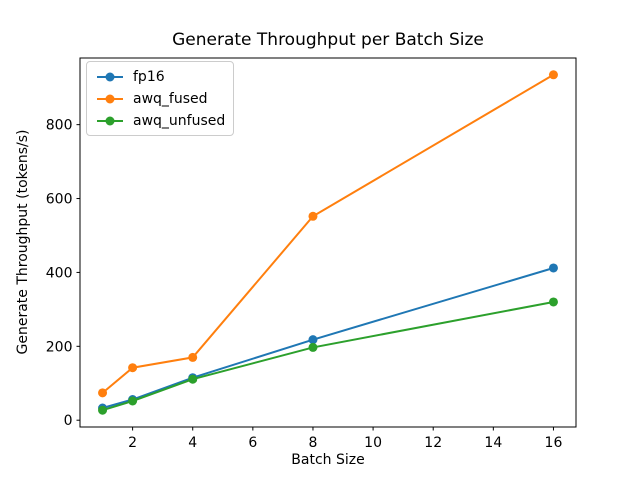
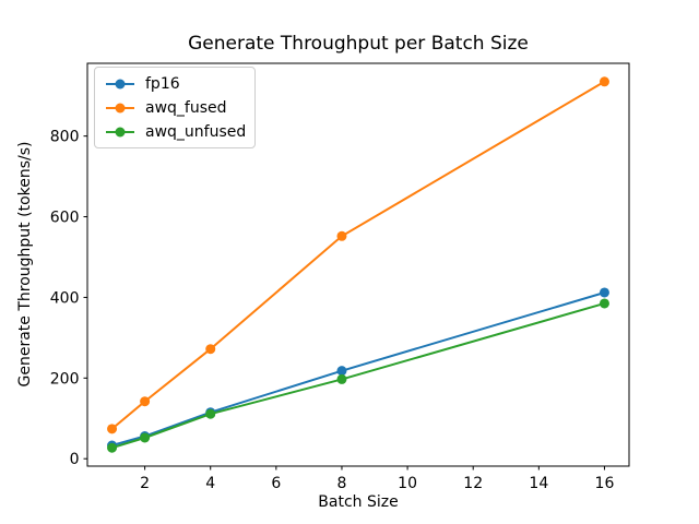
awq_fused/4: 170 -> 270
awq_unfused/16: 320 -> 380
